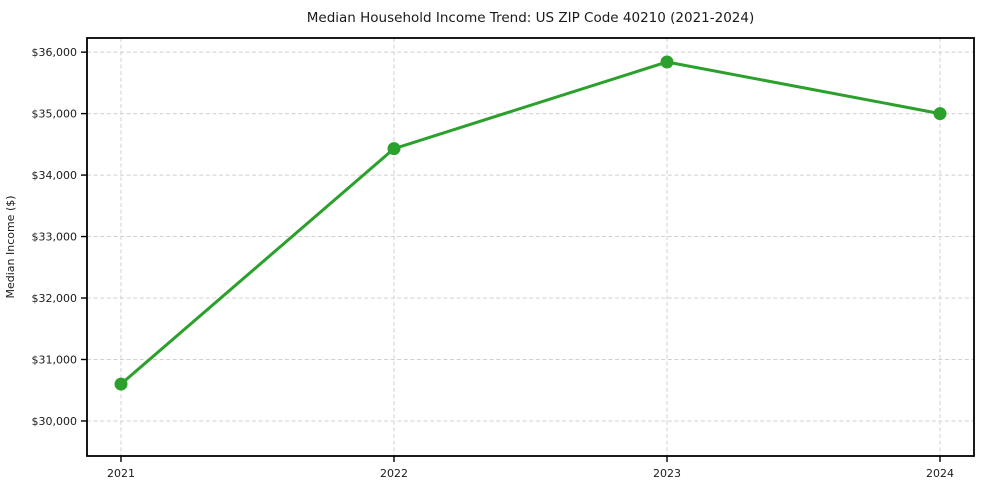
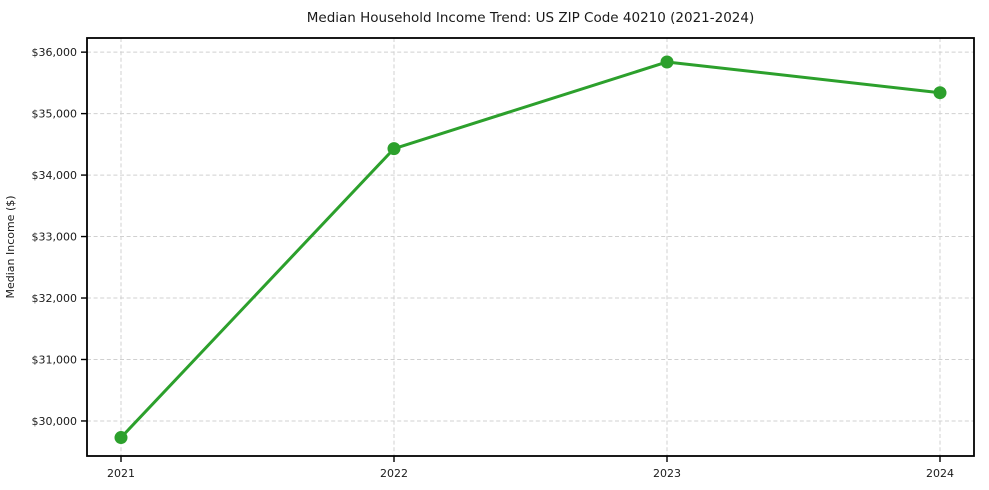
2021: $30600 -> $29700
2024: $35000 -> $35300
